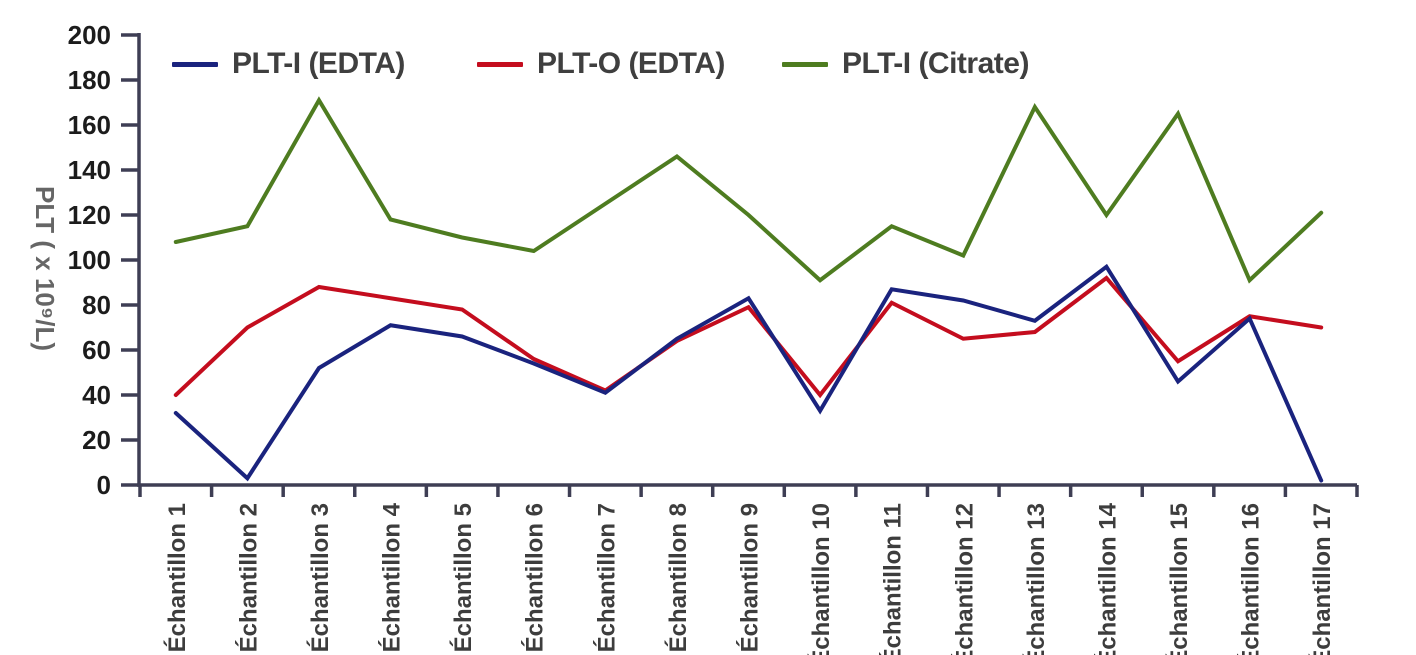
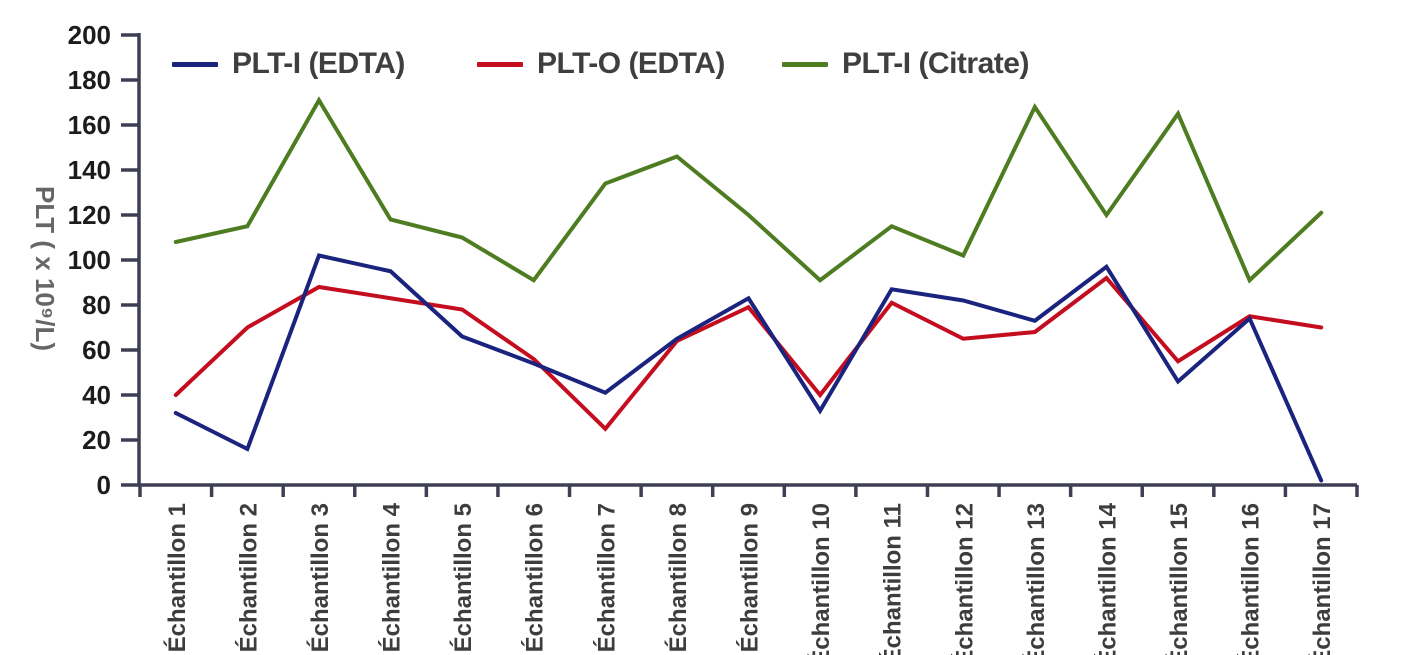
PLT-I (EDTA)/Échantillon 2: 3 -> 16
PLT-I (EDTA)/Échantillon 3: 52 -> 102
PLT-I (EDTA)/Échantillon 4: 71 -> 95
PLT-I (Citrate)/Échantillon 6: 104 -> 91
PLT-O (EDTA)/Échantillon 7: 42 -> 25
PLT-I (Citrate)/Échantillon 7: 125 -> 134
